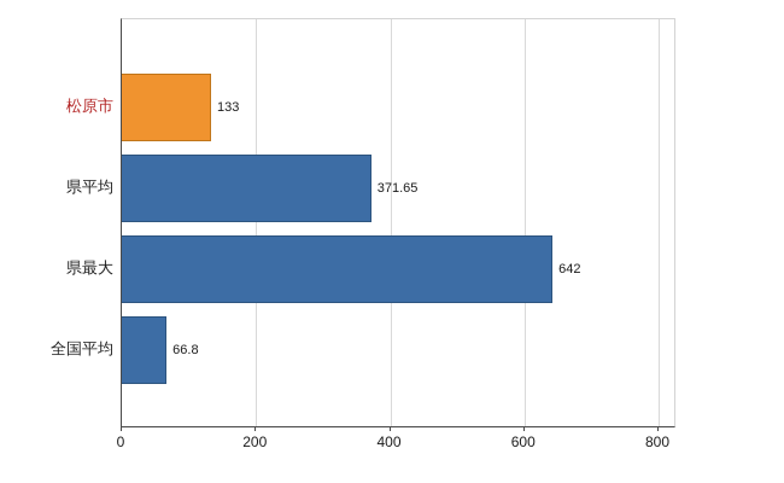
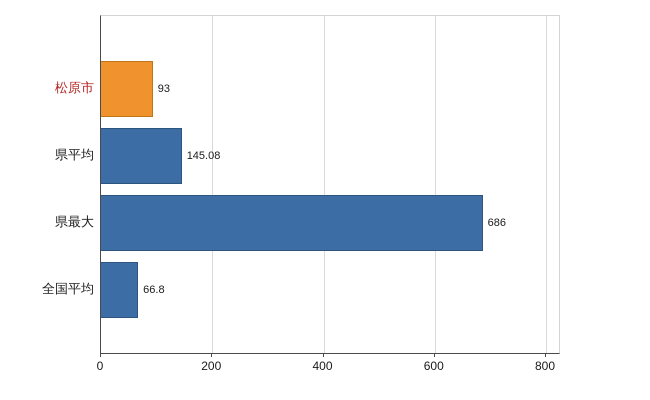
松原市: 133 -> 93
県平均: 371.65 -> 145.08
県最大: 642 -> 686
